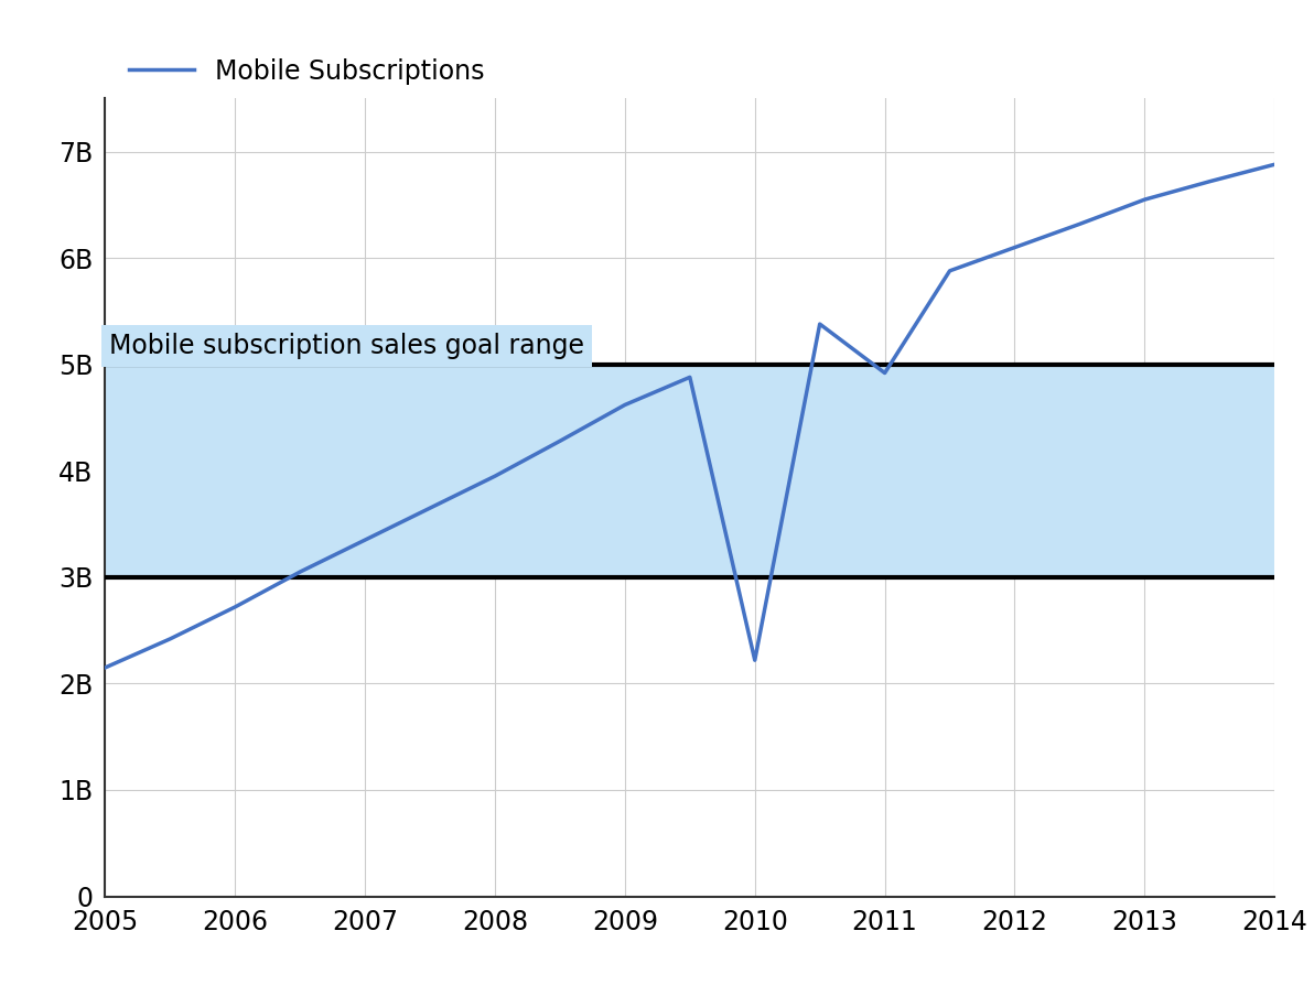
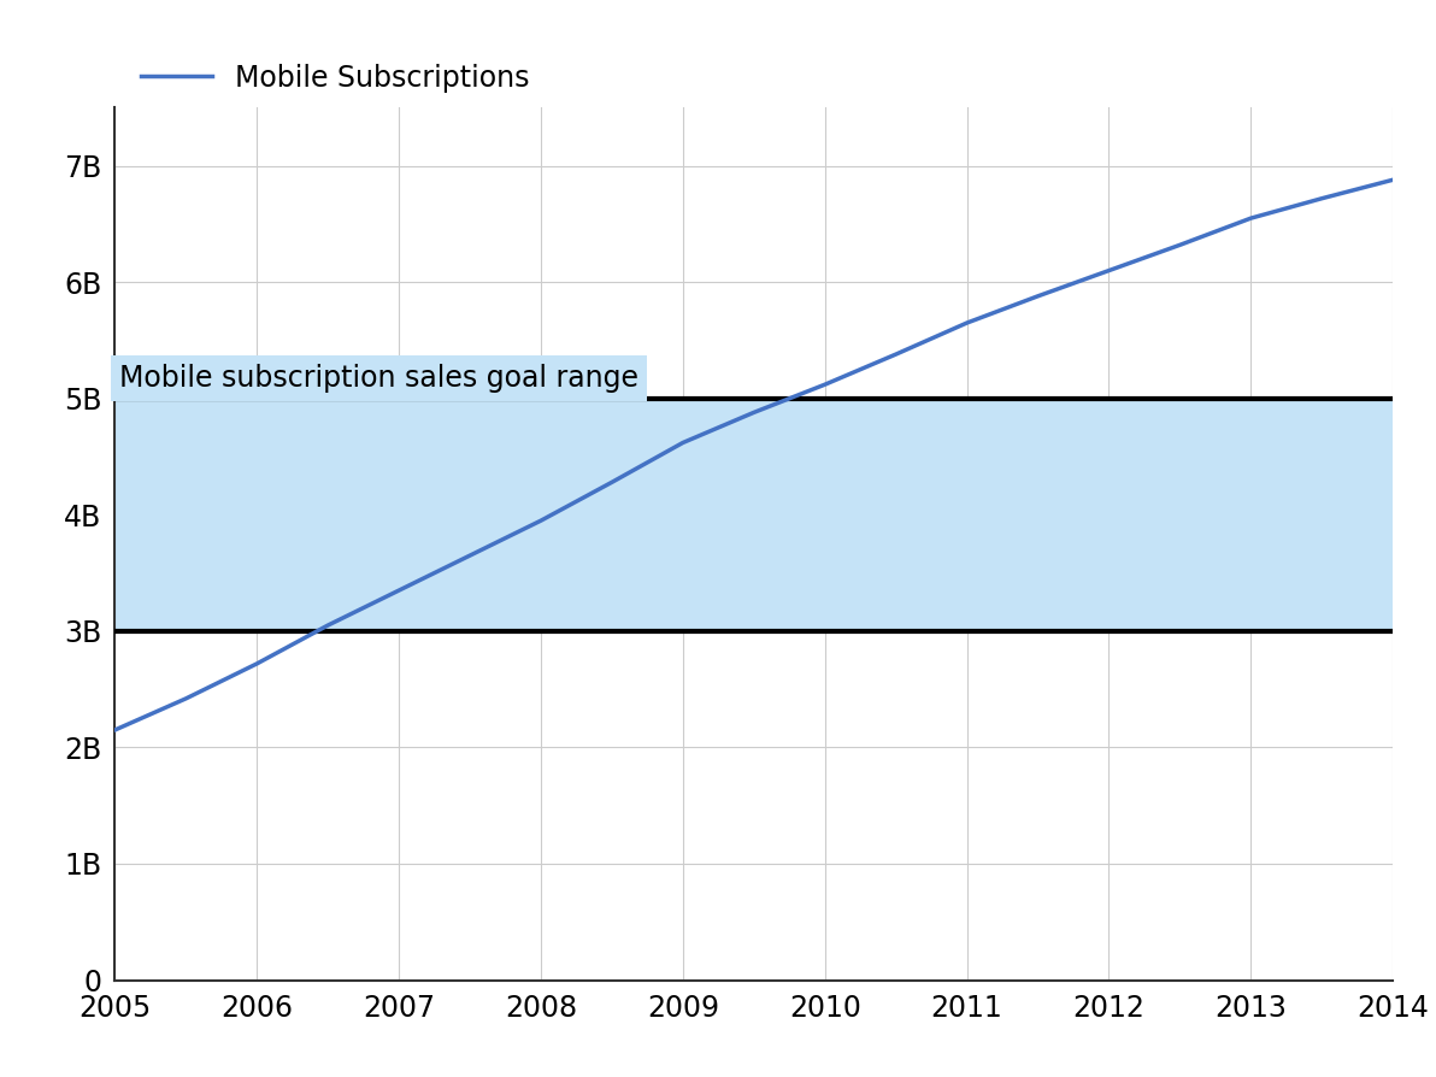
2010: 2.22B -> 5.12B
2011: 4.92B -> 5.65B
